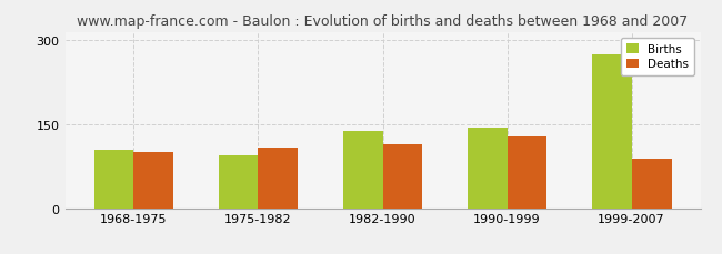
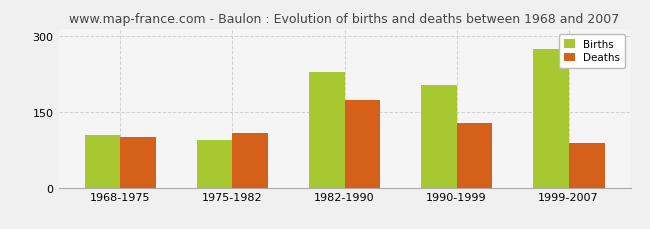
Births/1982-1990: 138 -> 230
Deaths/1982-1990: 115 -> 174
Births/1990-1999: 145 -> 204
